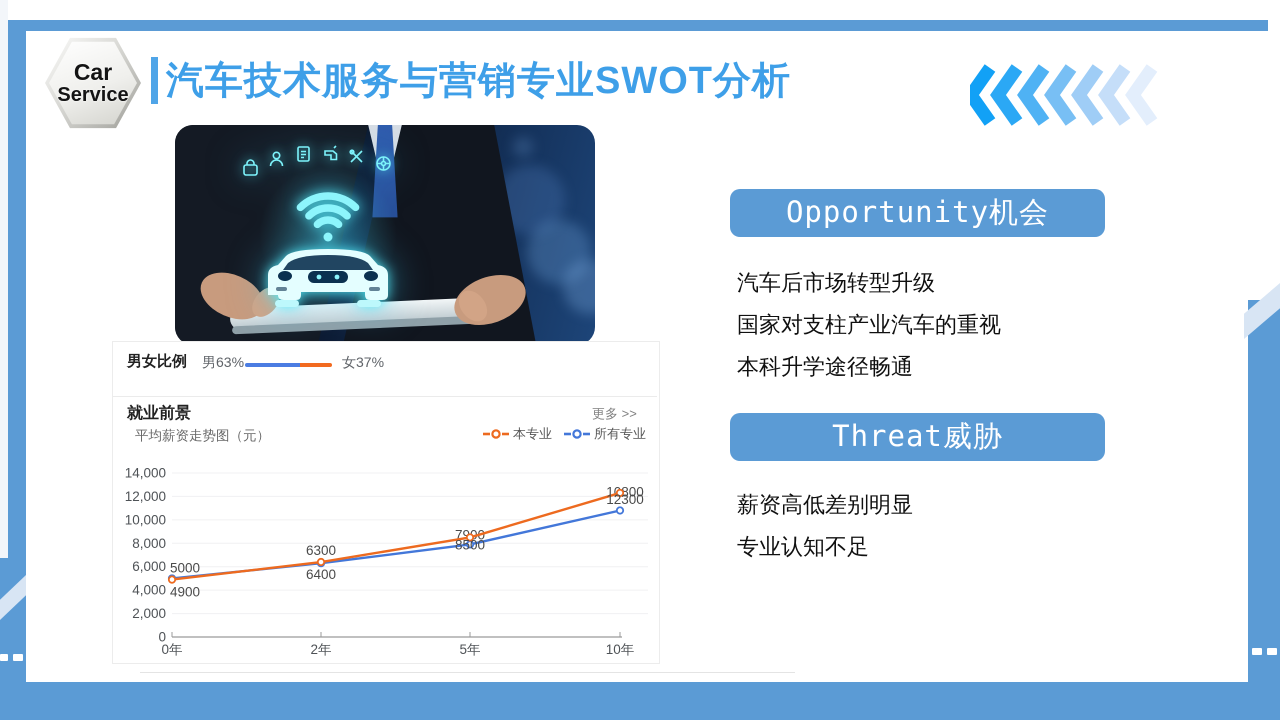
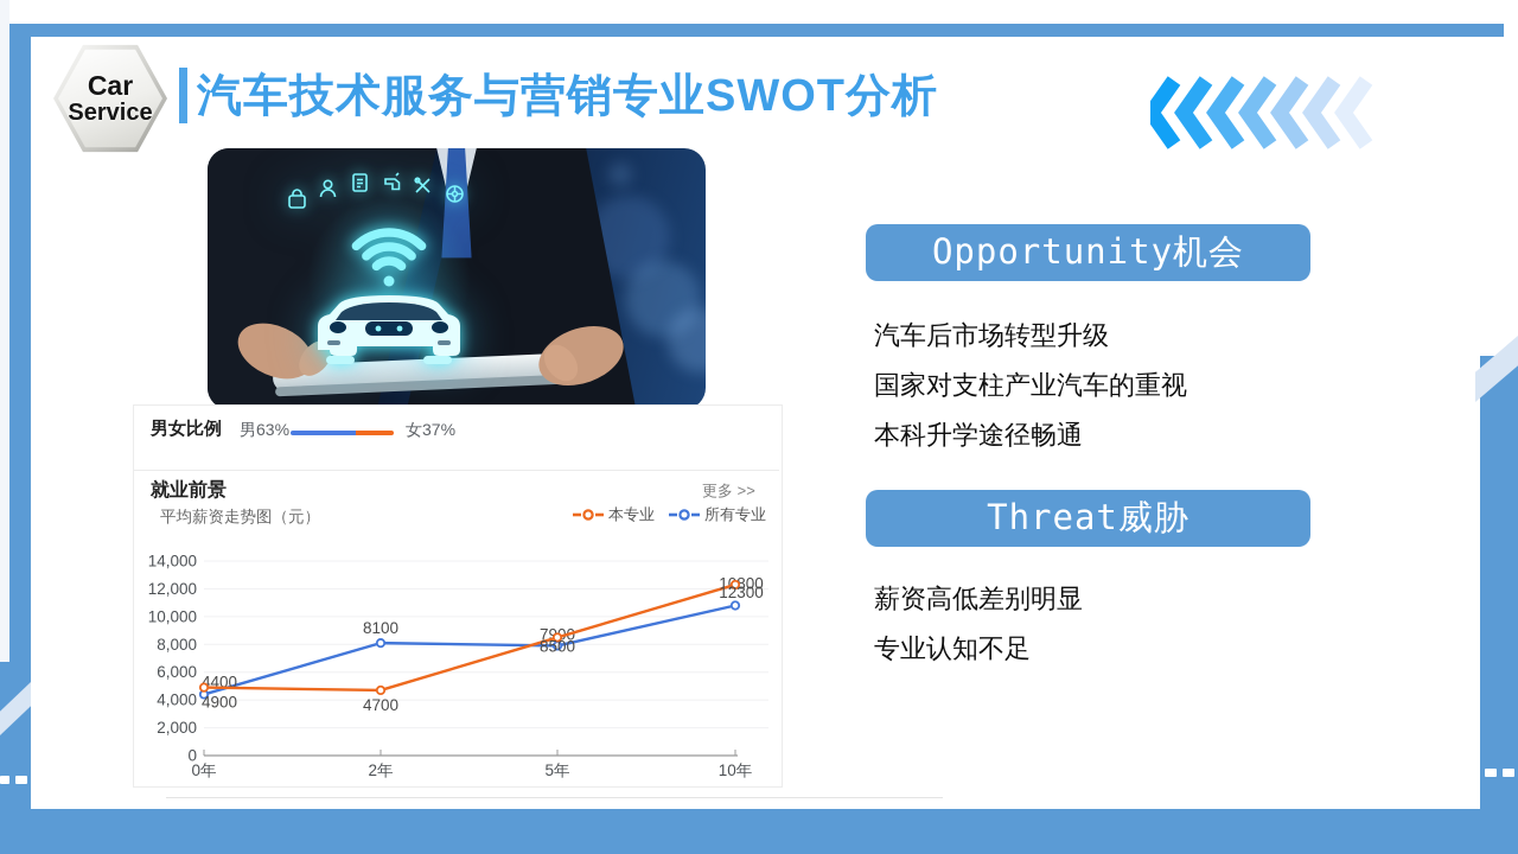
所有专业/0年: 5000 -> 4400
本专业/2年: 6400 -> 4700
所有专业/2年: 6300 -> 8100
